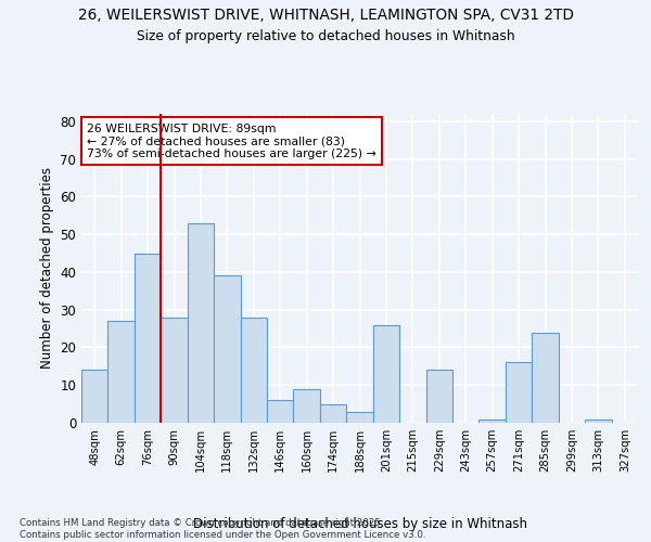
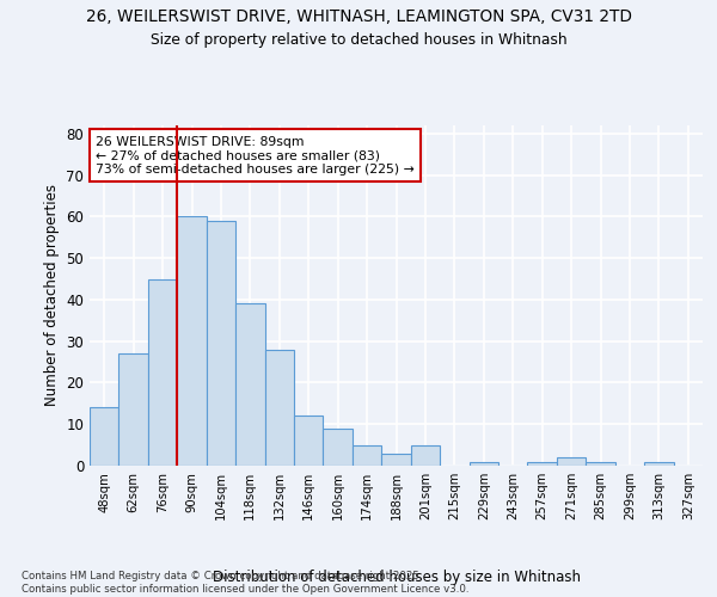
90sqm: 28 -> 60
104sqm: 53 -> 59
146sqm: 6 -> 12
201sqm: 26 -> 5
229sqm: 14 -> 1
271sqm: 16 -> 2
285sqm: 24 -> 1
